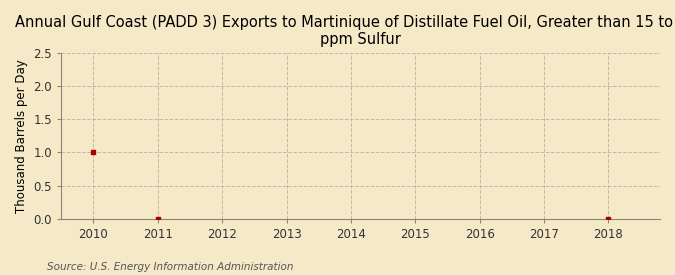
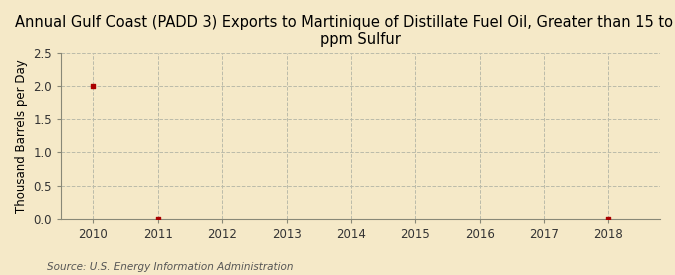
2010: 1 -> 2
